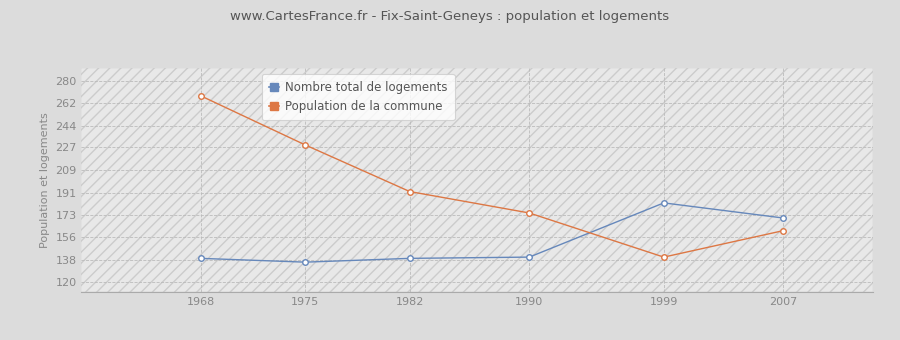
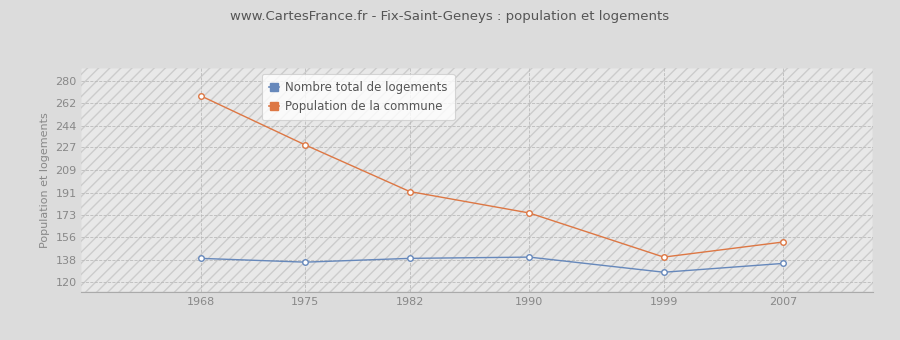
Nombre total de logements/1999: 183 -> 128
Nombre total de logements/2007: 171 -> 135
Population de la commune/2007: 161 -> 152
